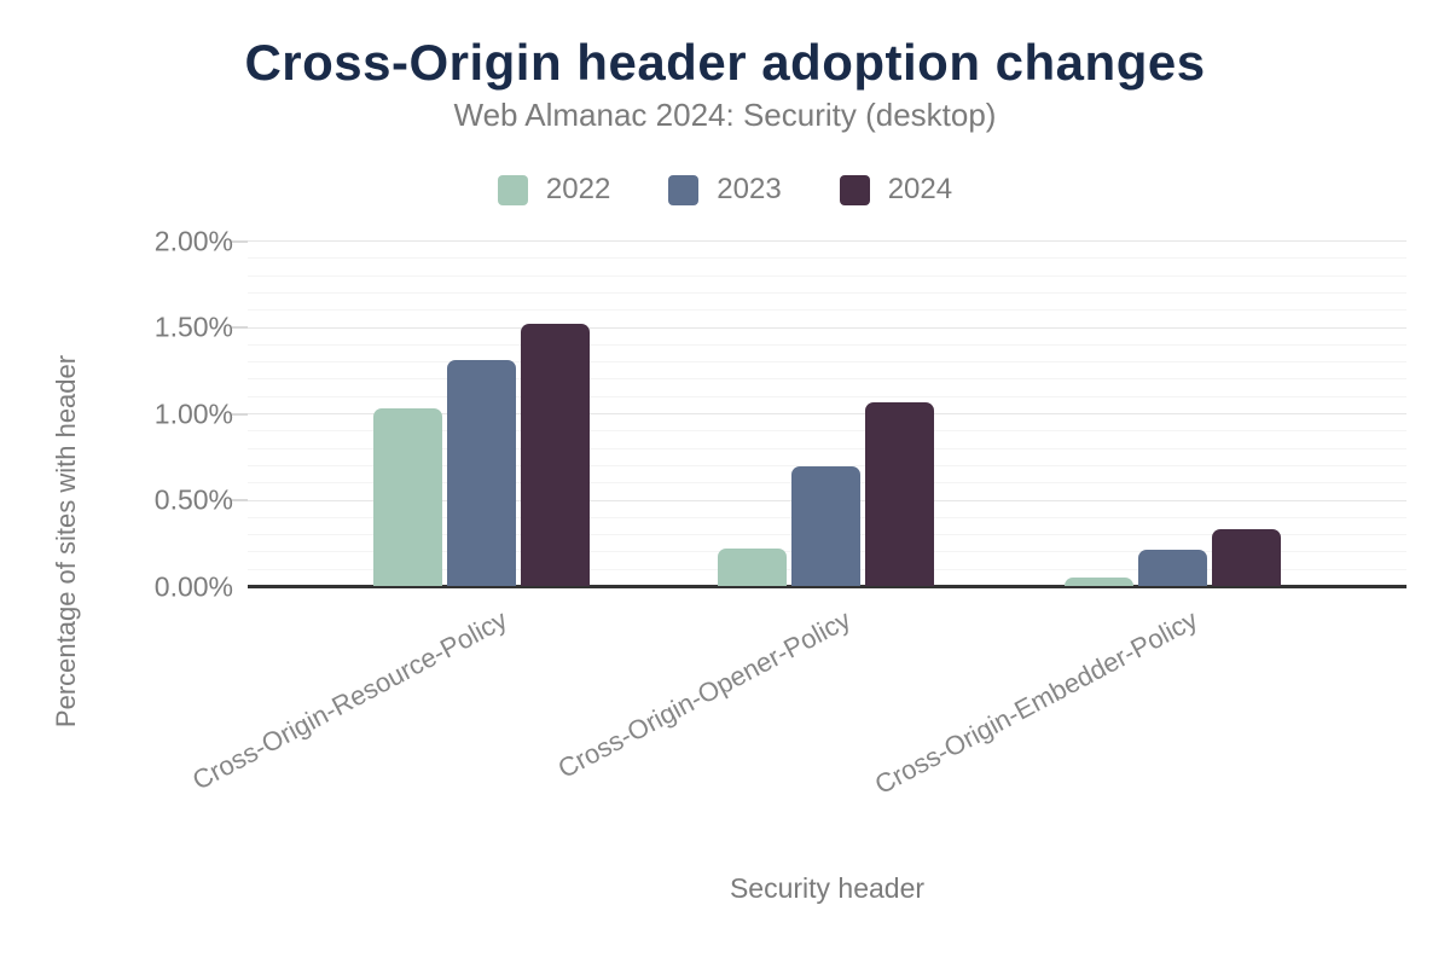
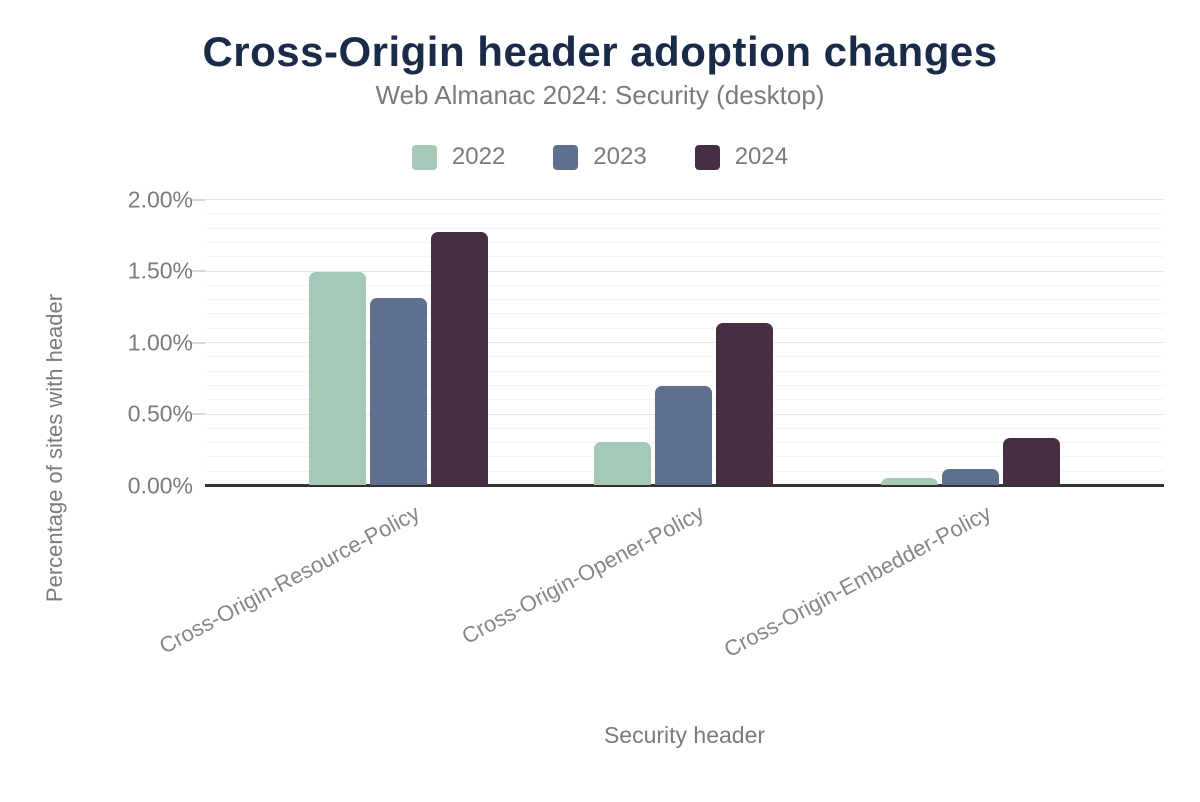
2022/Cross-Origin-Resource-Policy: 1.03% -> 1.49%
2024/Cross-Origin-Resource-Policy: 1.52% -> 1.77%
2022/Cross-Origin-Opener-Policy: 0.22% -> 0.30%
2024/Cross-Origin-Opener-Policy: 1.06% -> 1.13%
2023/Cross-Origin-Embedder-Policy: 0.21% -> 0.11%
